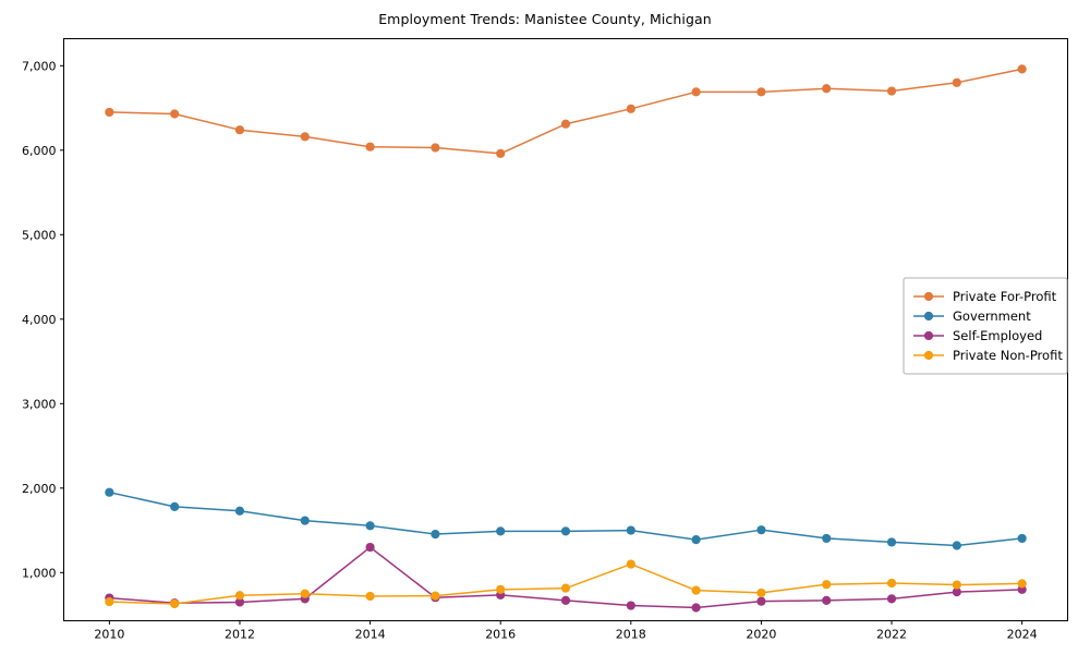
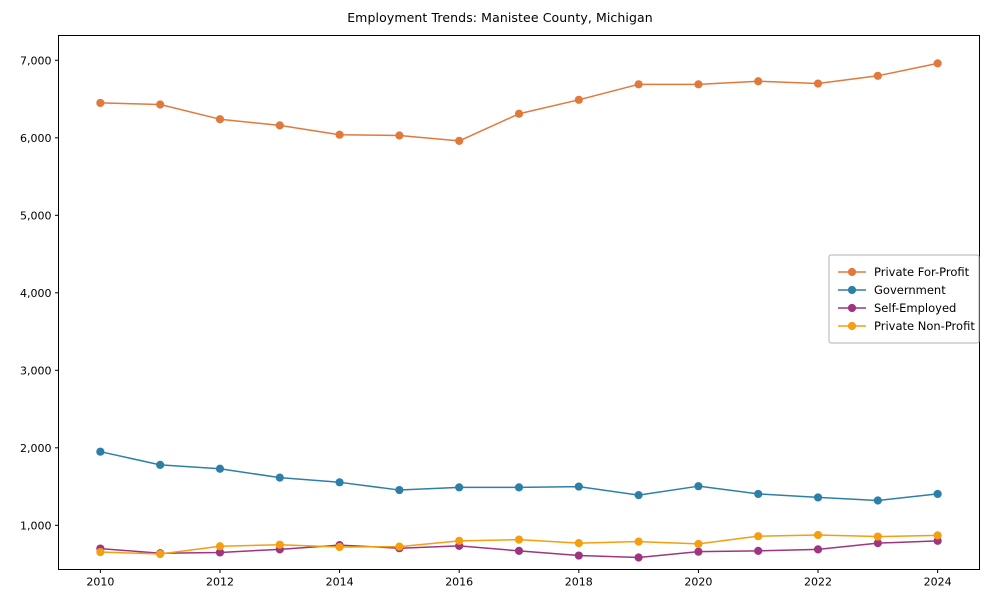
Self-Employed/2014: 1300 -> 700
Private Non-Profit/2018: 1100 -> 800
